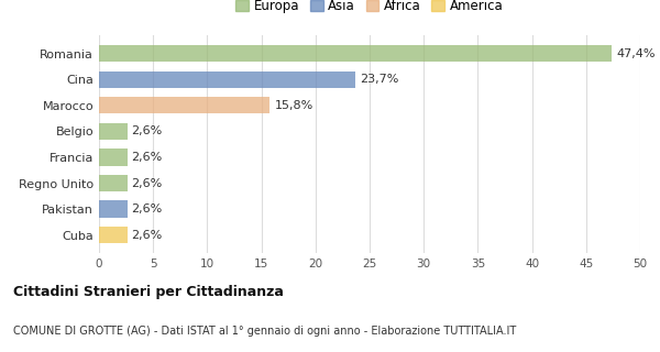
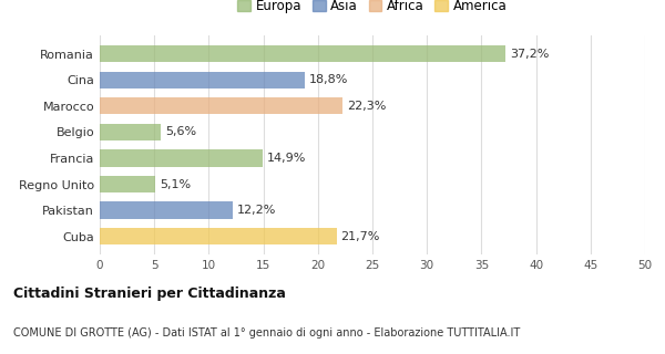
Romania: 47,4% -> 37,2%
Cina: 23,7% -> 18,8%
Marocco: 15,8% -> 22,3%
Belgio: 2,6% -> 5,6%
Francia: 2,6% -> 14,9%
Regno Unito: 2,6% -> 5,1%
Pakistan: 2,6% -> 12,2%
Cuba: 2,6% -> 21,7%
